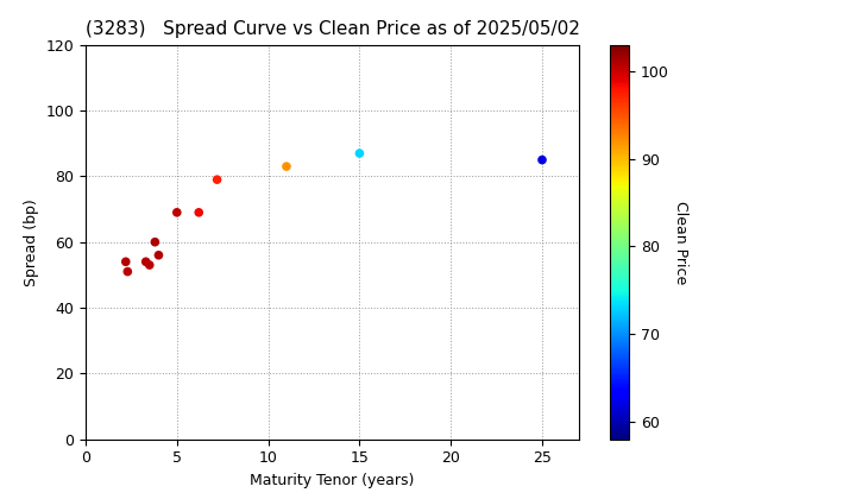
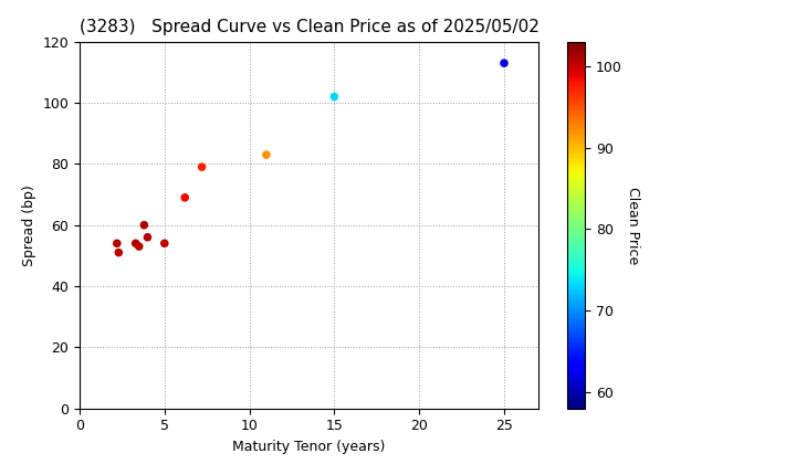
5: 69 -> 54
15: 87 -> 102
25: 85 -> 113
